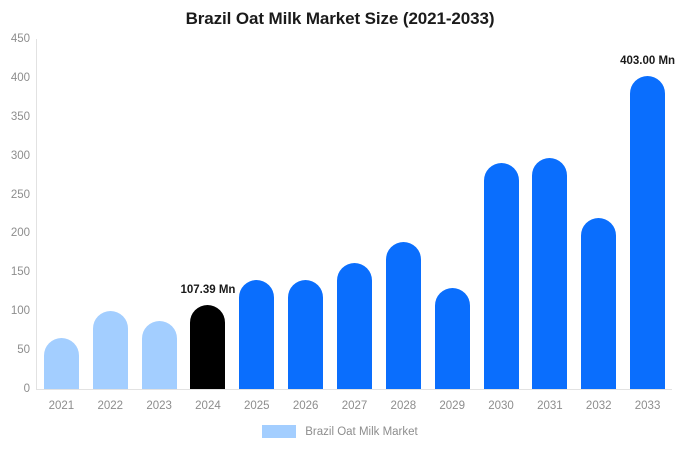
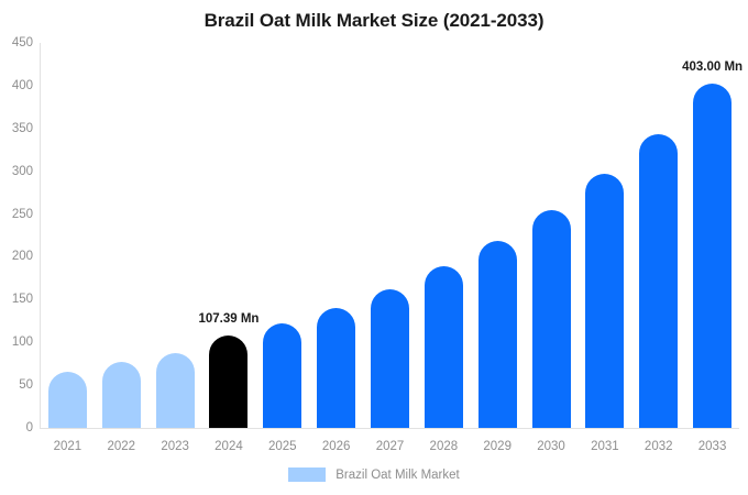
2022: 100 -> 80
2025: 140 -> 120
2029: 130 -> 220
2030: 290 -> 260
2032: 220 -> 340
